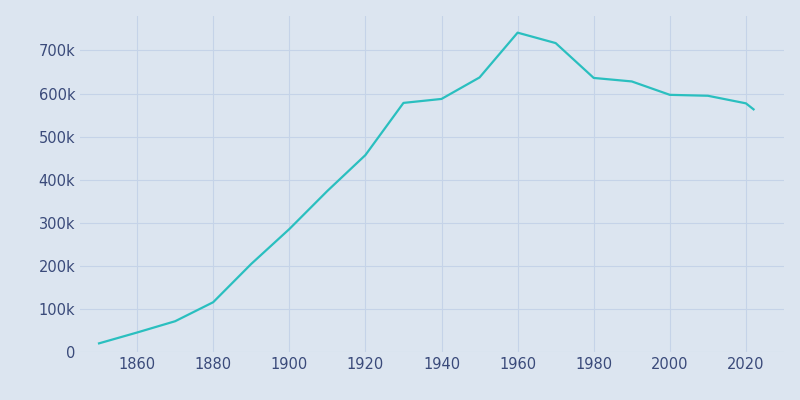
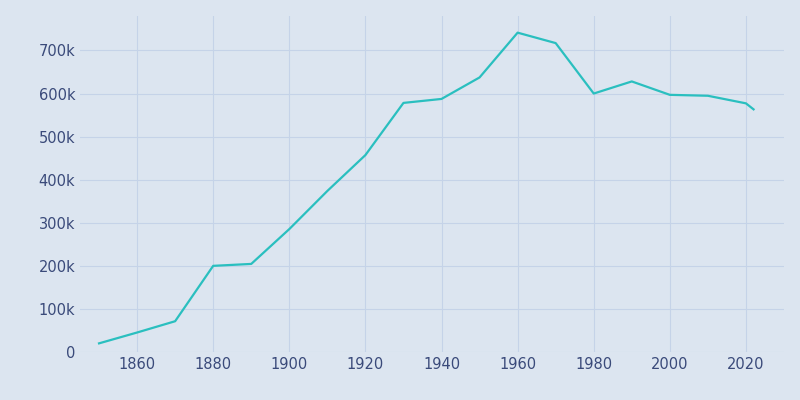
1880: 116k -> 200k
1980: 636k -> 600k
